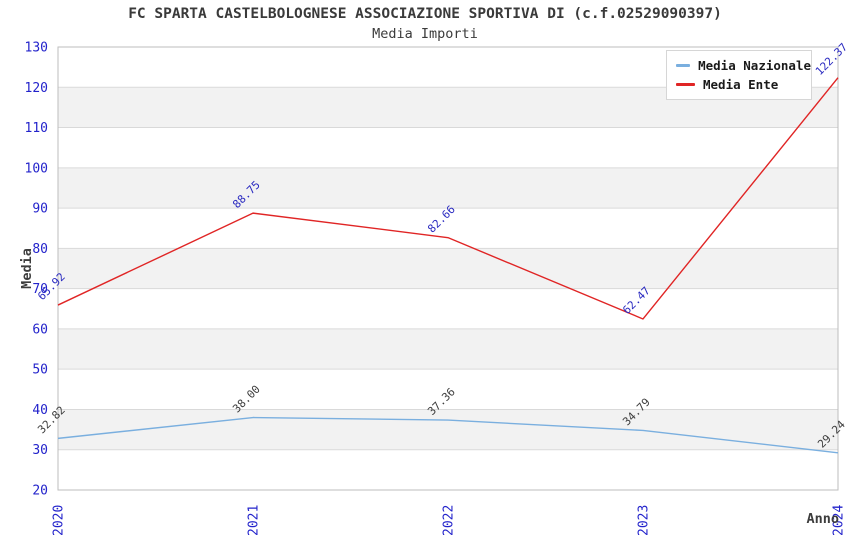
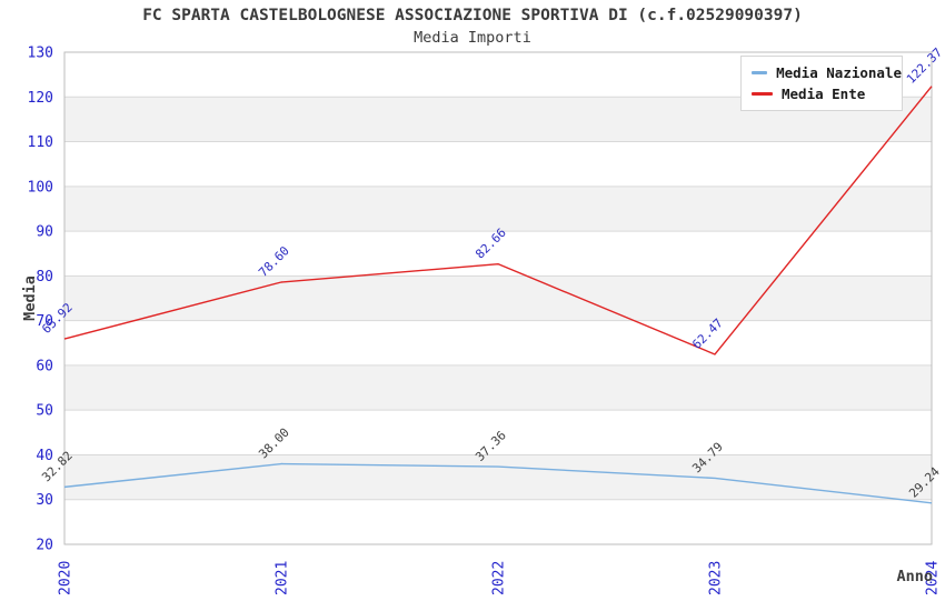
Media Ente/2021: 88.75 -> 78.60
